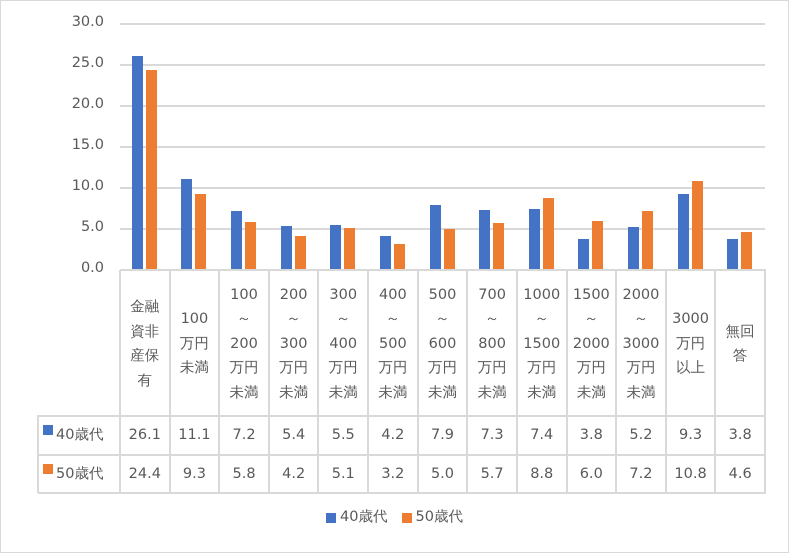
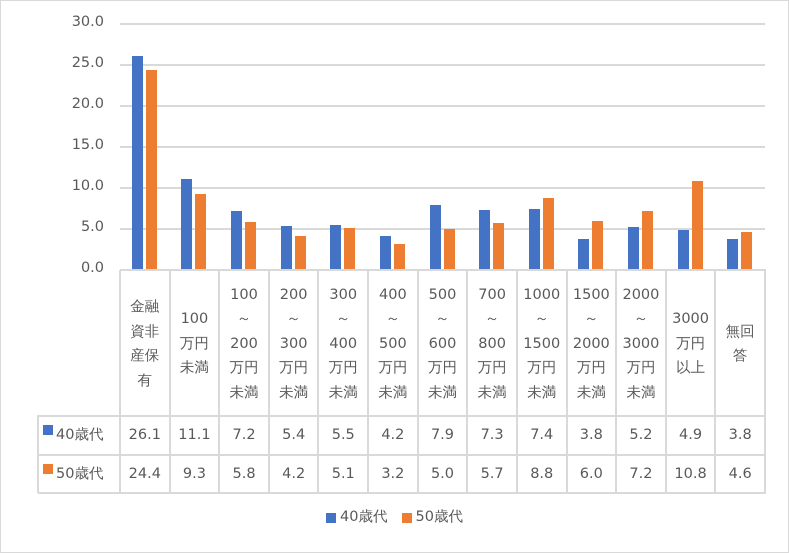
40歳代/3000万円以上: 9.3 -> 4.9
